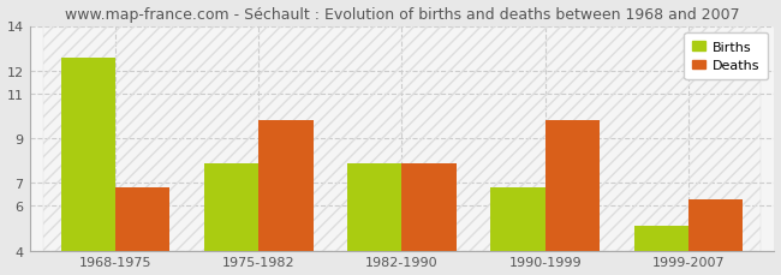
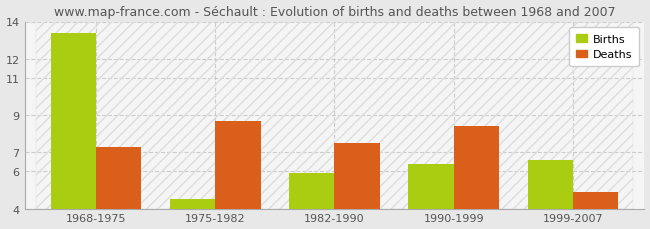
Births/1968-1975: 12.6 -> 13.4
Deaths/1968-1975: 6.8 -> 7.3
Births/1975-1982: 7.9 -> 4.5
Deaths/1975-1982: 9.8 -> 8.7
Births/1982-1990: 7.9 -> 5.9
Deaths/1982-1990: 7.9 -> 7.5
Births/1990-1999: 6.8 -> 6.4
Deaths/1990-1999: 9.8 -> 8.4
Births/1999-2007: 5.1 -> 6.6
Deaths/1999-2007: 6.3 -> 4.9
